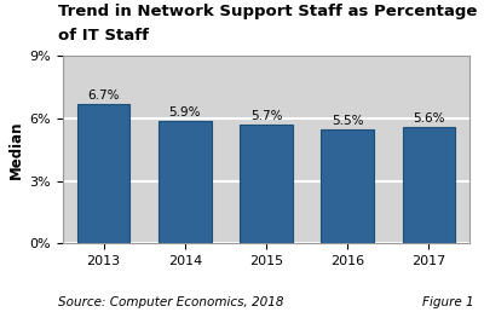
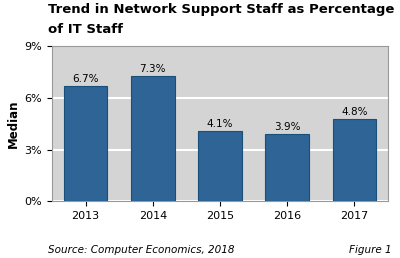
2014: 5.9% -> 7.3%
2015: 5.7% -> 4.1%
2016: 5.5% -> 3.9%
2017: 5.6% -> 4.8%
